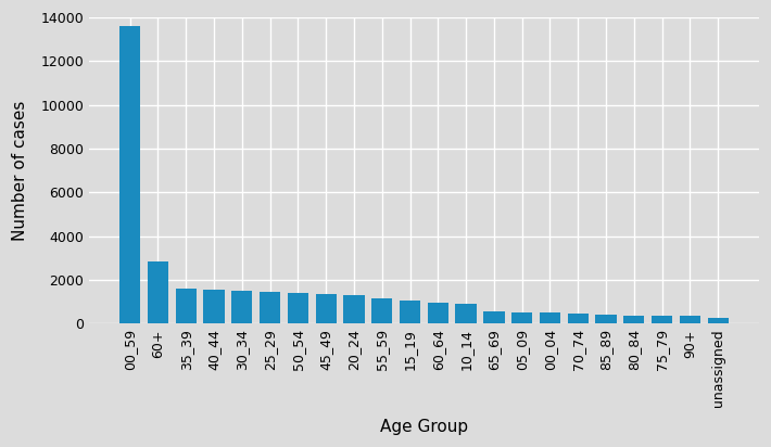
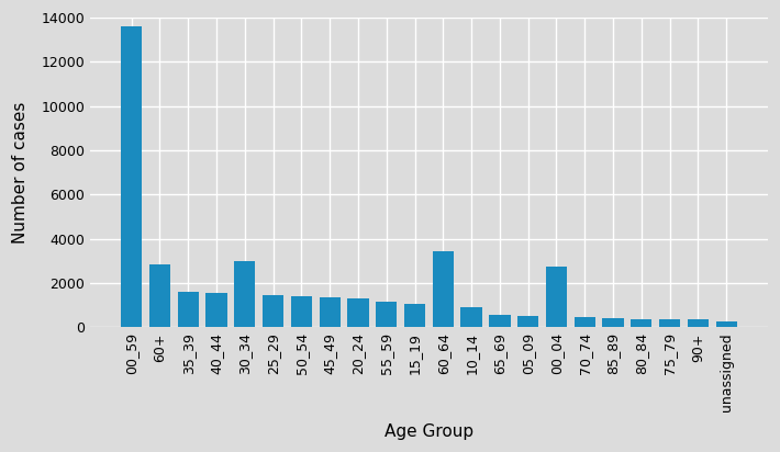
30_34: 1490 -> 3000
60_64: 970 -> 3450
00_04: 490 -> 2750
